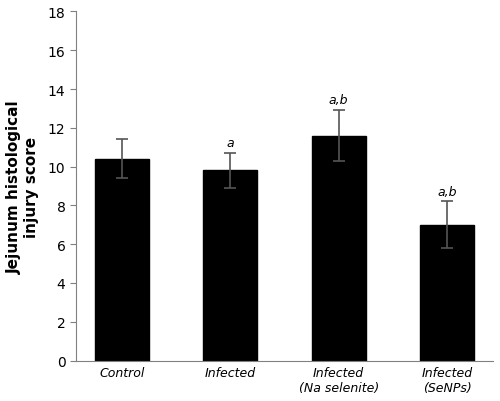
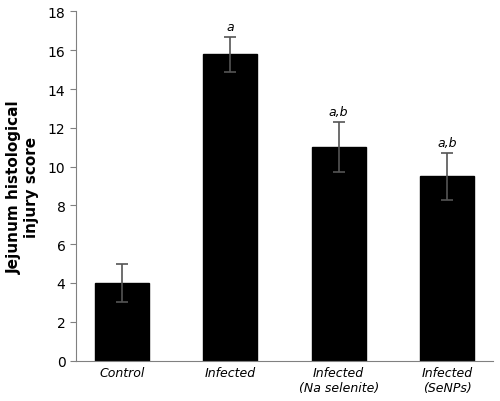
Control: 10.4 -> 4.0
Infected: 9.8 -> 15.8
Infected (Na selenite): 11.6 -> 11.0
Infected (SeNPs): 7.0 -> 9.5
